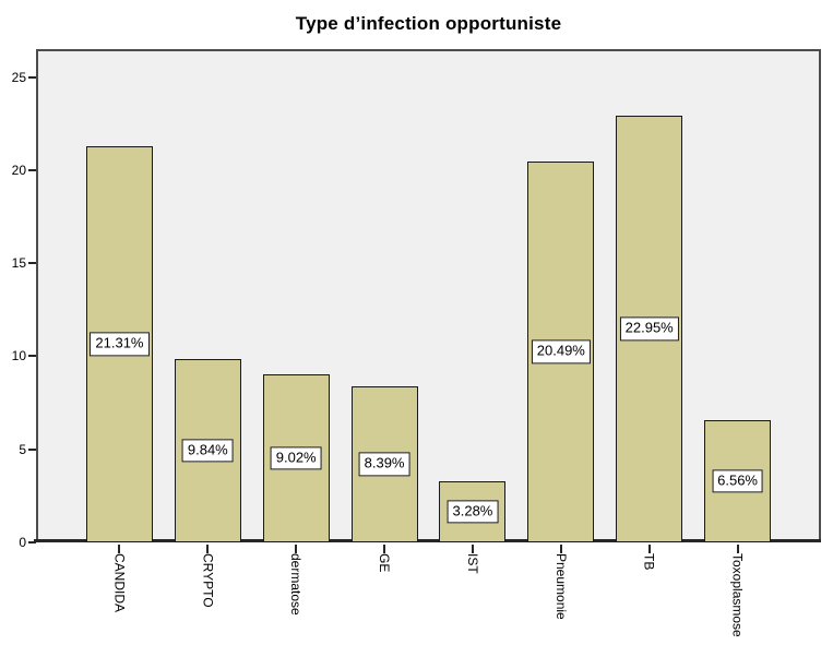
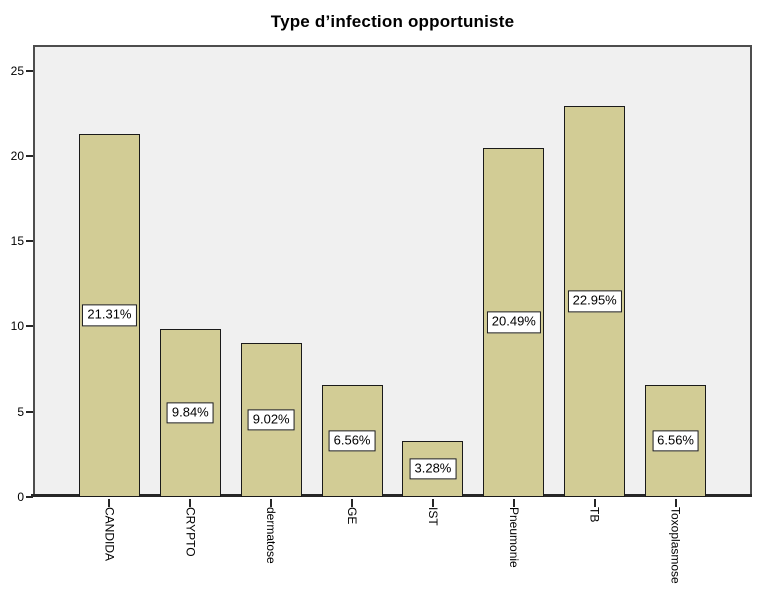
GE: 8.39% -> 6.56%
